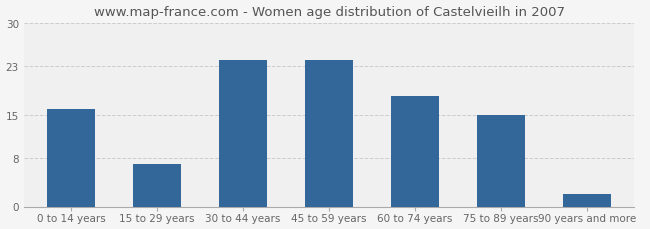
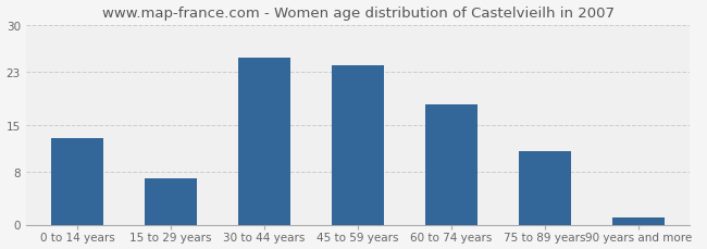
0 to 14 years: 16 -> 13
30 to 44 years: 24 -> 25
75 to 89 years: 15 -> 11
90 years and more: 2 -> 1
